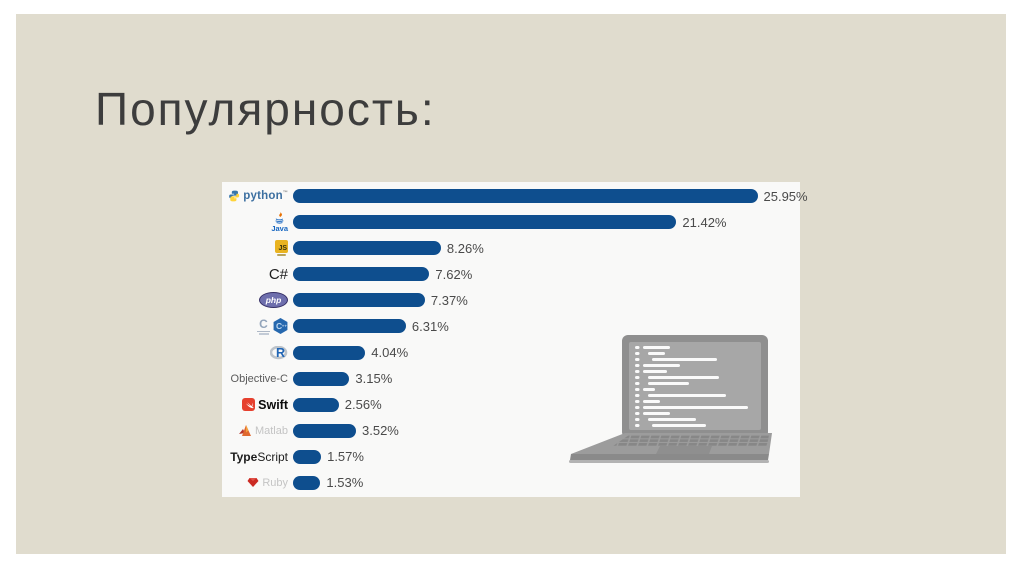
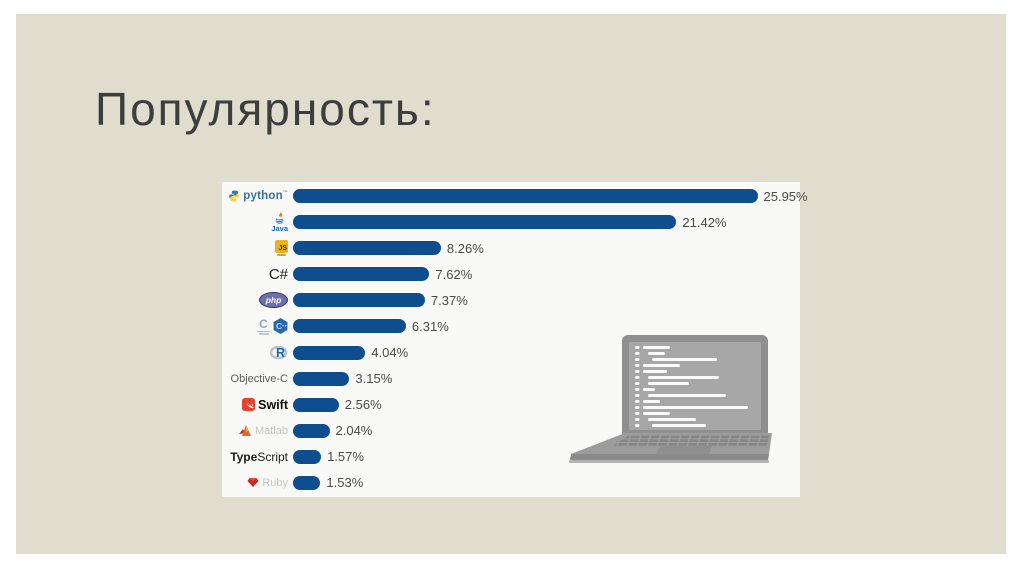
Matlab: 3.52% -> 2.04%
